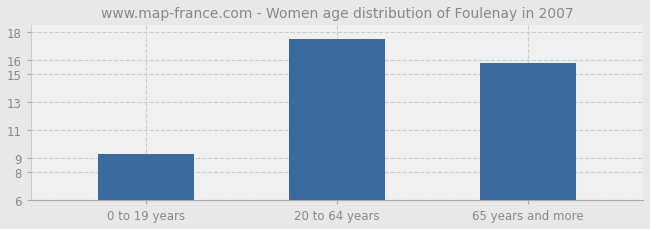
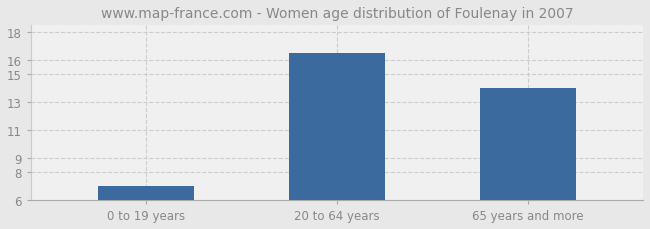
0 to 19 years: 9.3 -> 7.0
20 to 64 years: 17.5 -> 16.5
65 years and more: 15.8 -> 14.0
